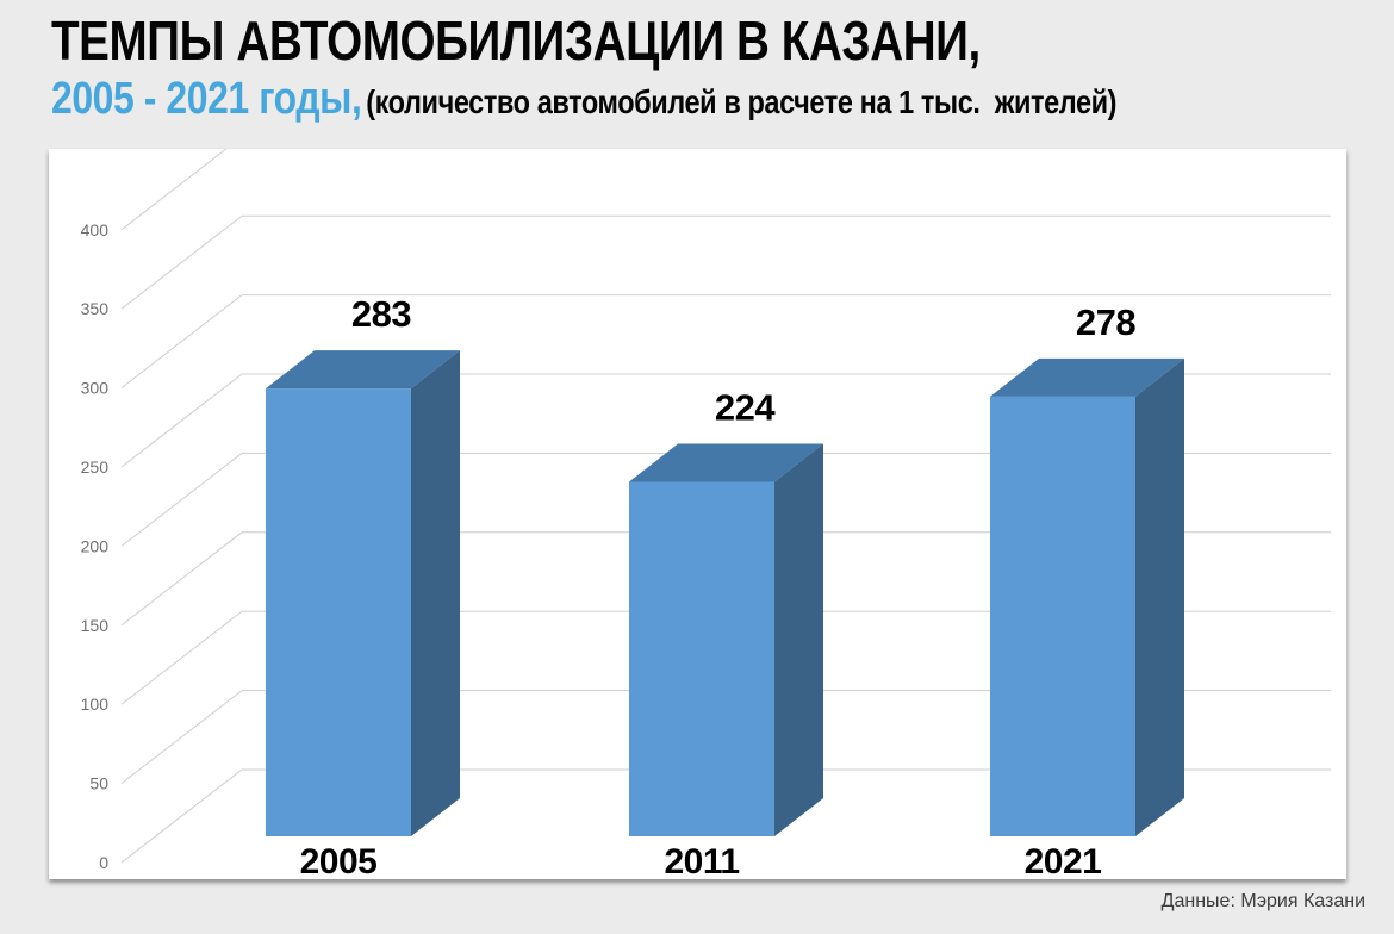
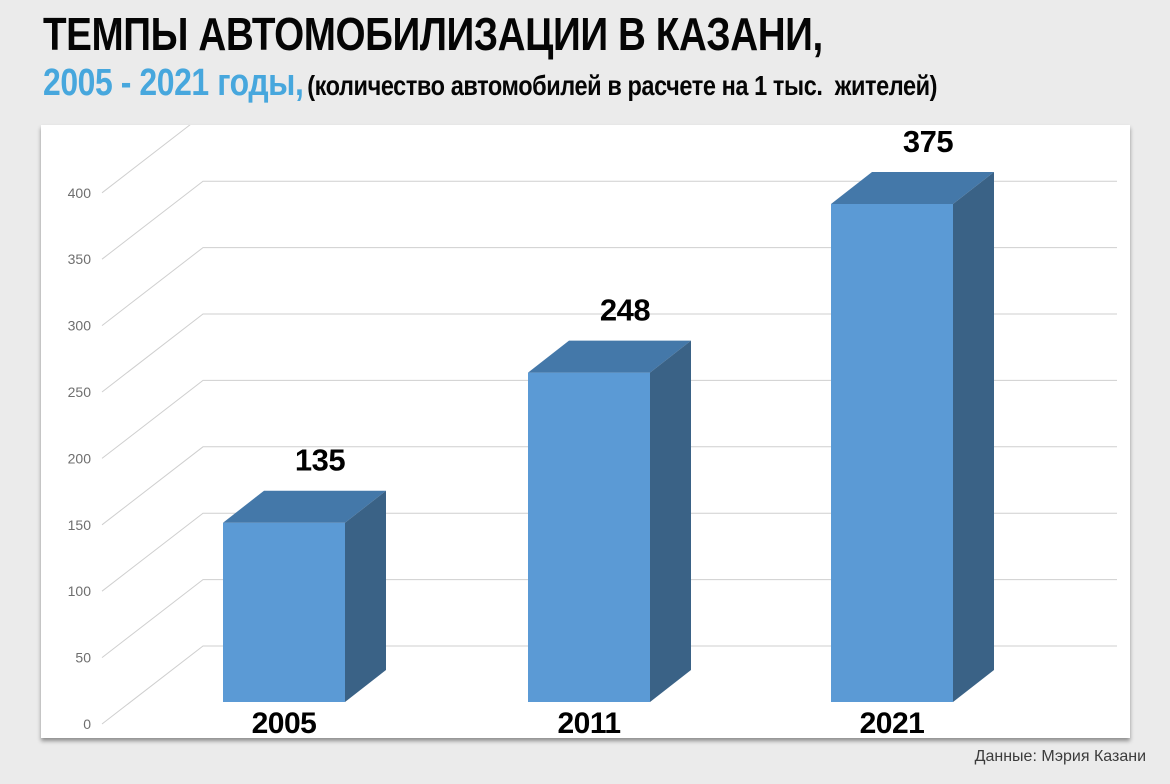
2005: 283 -> 135
2011: 224 -> 248
2021: 278 -> 375
